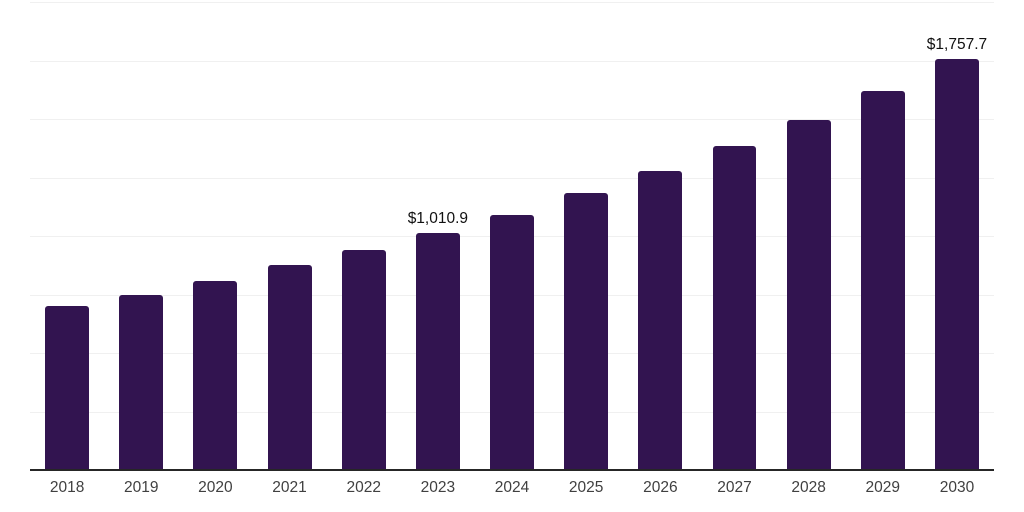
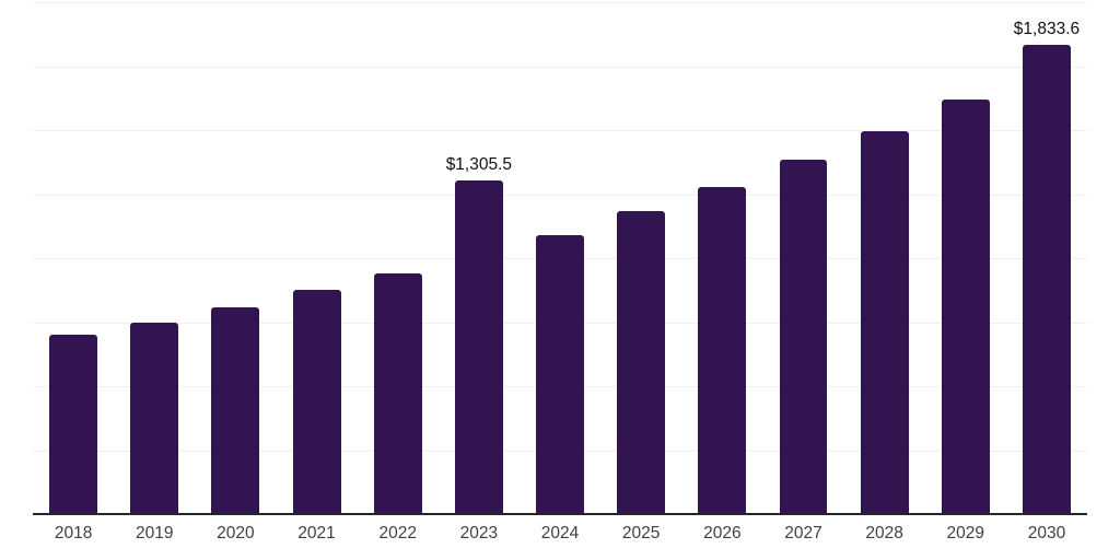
2023: $1,010.9 -> $1,305.5
2030: $1,757.7 -> $1,833.6
